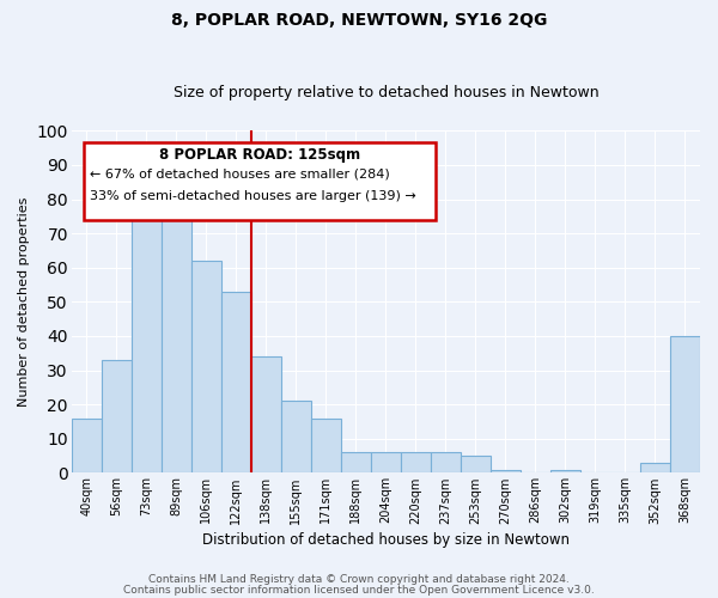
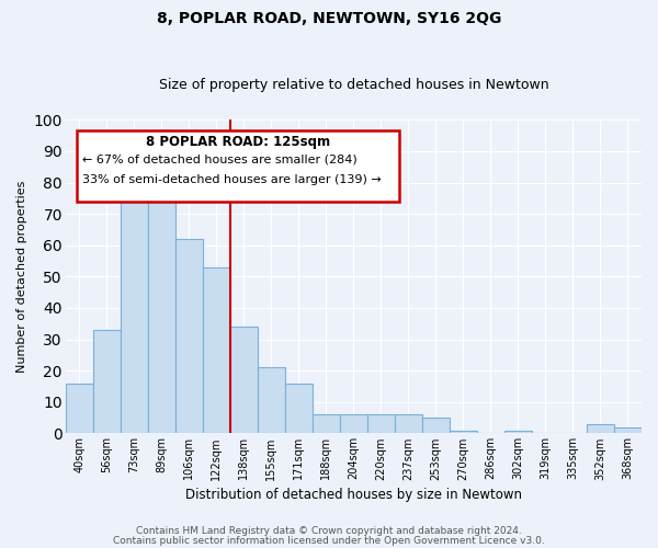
368sqm: 40 -> 2
